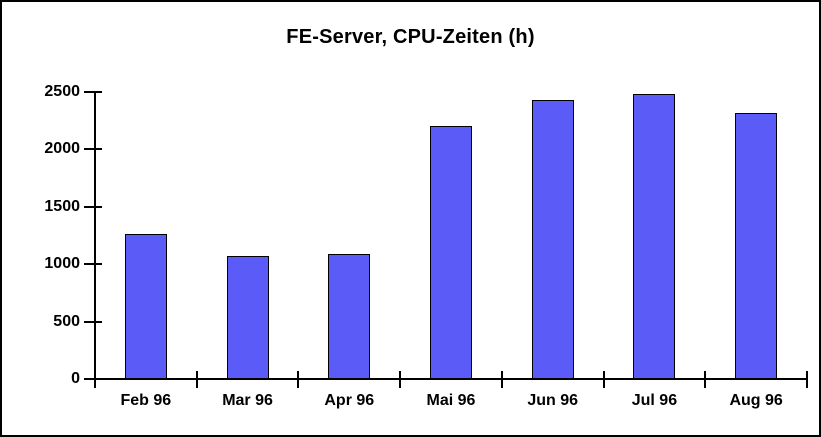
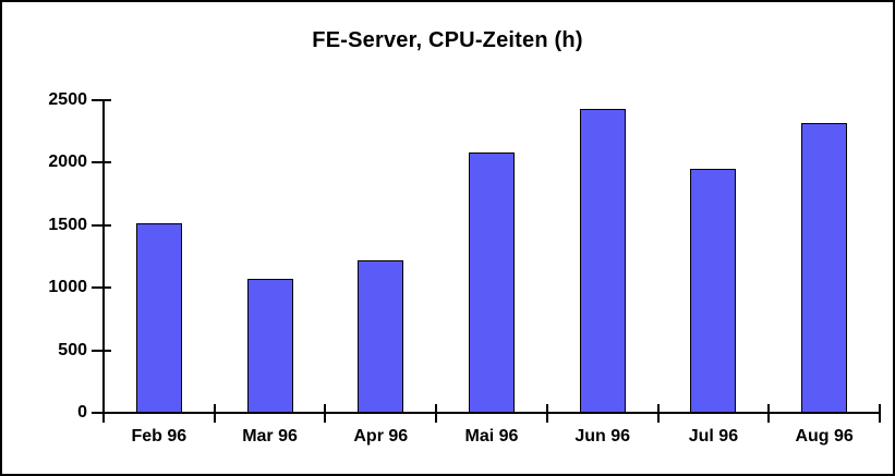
Feb 96: 1260 -> 1520
Apr 96: 1090 -> 1220
Mai 96: 2200 -> 2080
Jul 96: 2480 -> 1950
